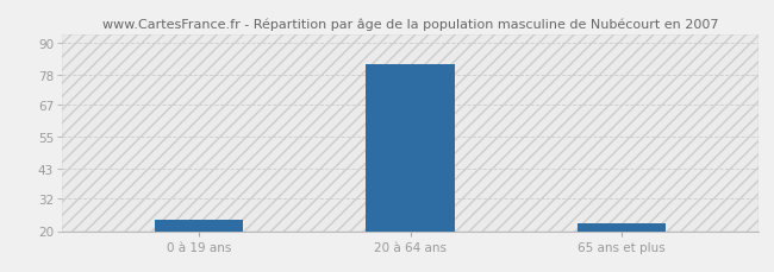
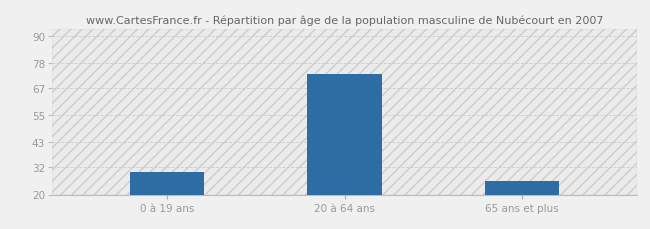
0 à 19 ans: 24 -> 30
20 à 64 ans: 82 -> 73
65 ans et plus: 23 -> 26
